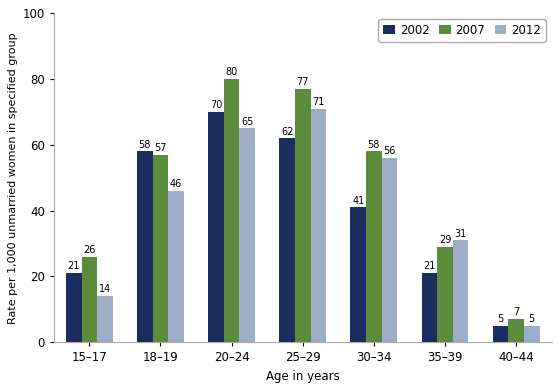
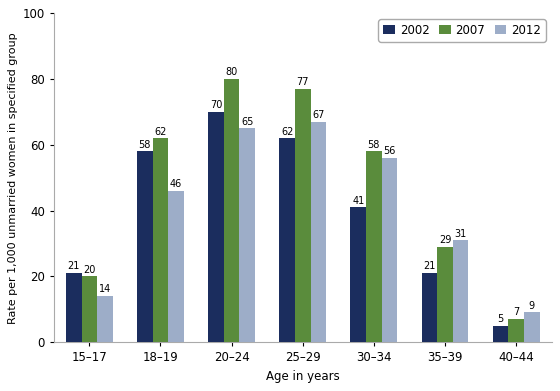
2007/15–17: 26 -> 20
2007/18–19: 57 -> 62
2012/25–29: 71 -> 67
2012/40–44: 5 -> 9
